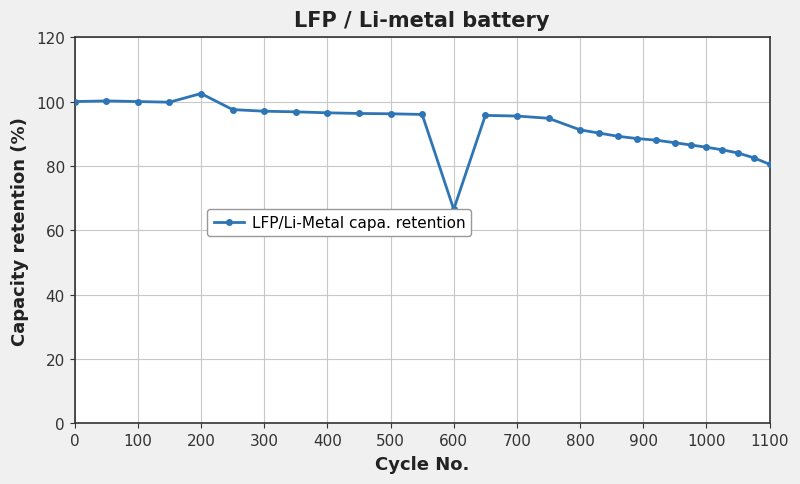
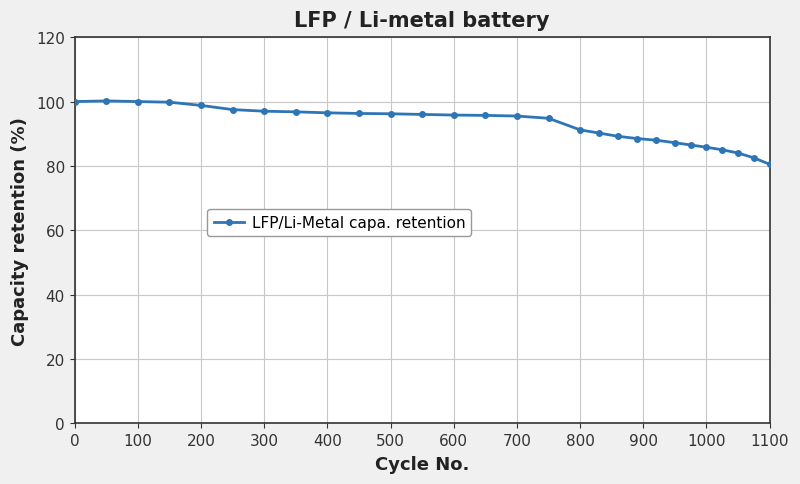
200: 102.5 -> 98.8
600: 66.5 -> 95.8
